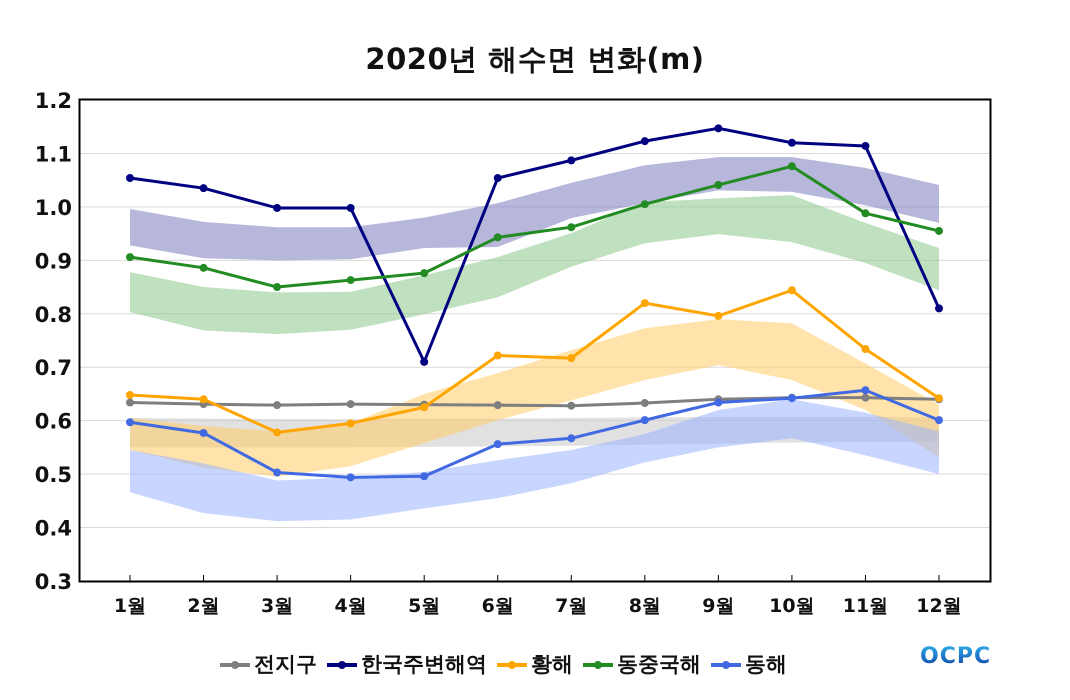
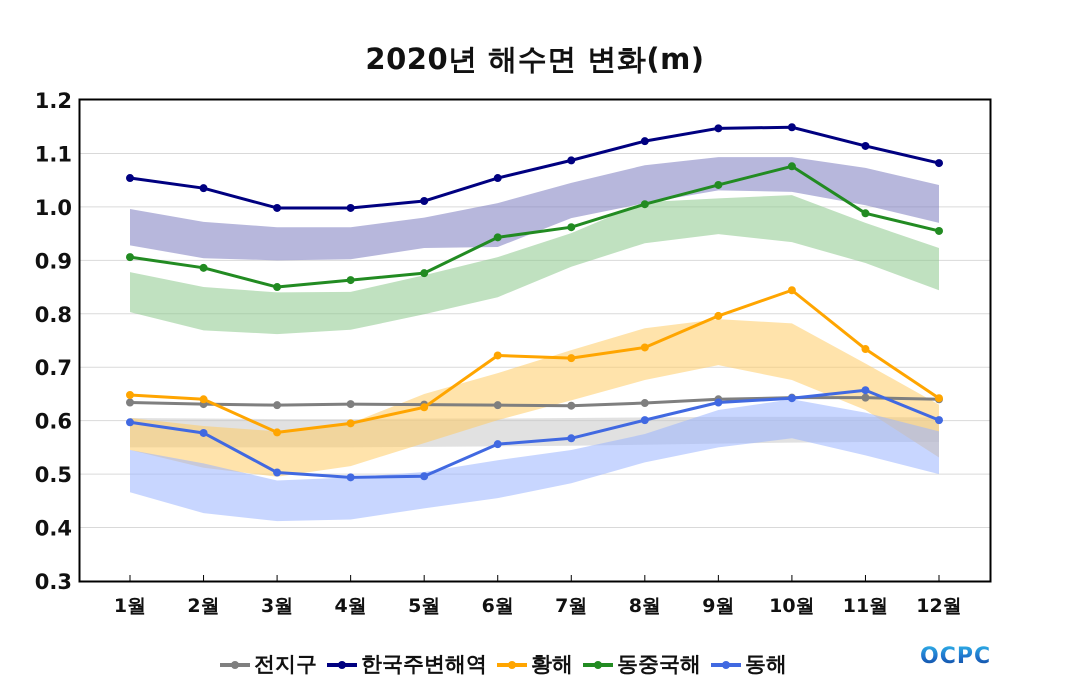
한국주변해역/5월: 0.71 -> 1.01
황해/8월: 0.82 -> 0.74
한국주변해역/10월: 1.12 -> 1.15
한국주변해역/12월: 0.81 -> 1.08
